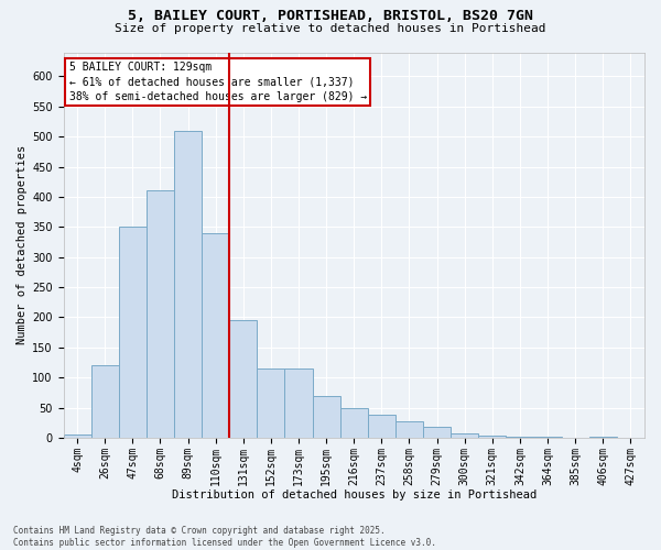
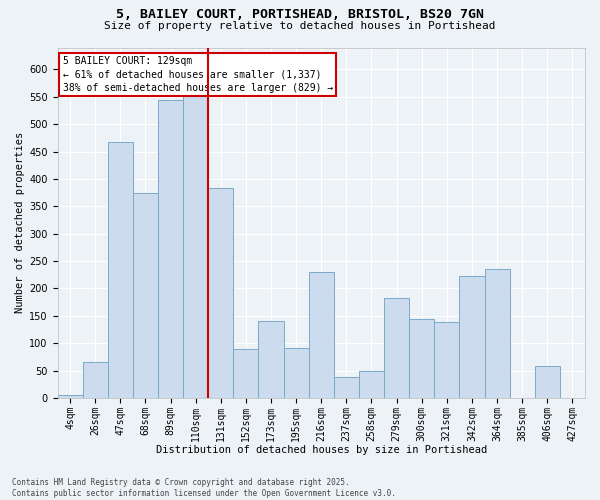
26sqm: 120 -> 66
47sqm: 350 -> 468
68sqm: 410 -> 374
89sqm: 510 -> 544
110sqm: 340 -> 552
131sqm: 195 -> 384
152sqm: 115 -> 90
173sqm: 115 -> 140
195sqm: 70 -> 92
216sqm: 50 -> 230
258sqm: 28 -> 50
279sqm: 18 -> 182
300sqm: 7 -> 144
321sqm: 4 -> 138
342sqm: 2 -> 222
364sqm: 1 -> 236
406sqm: 1 -> 58
